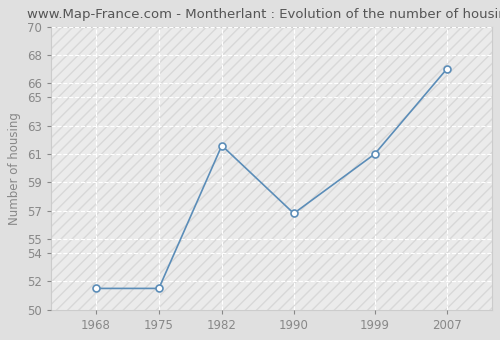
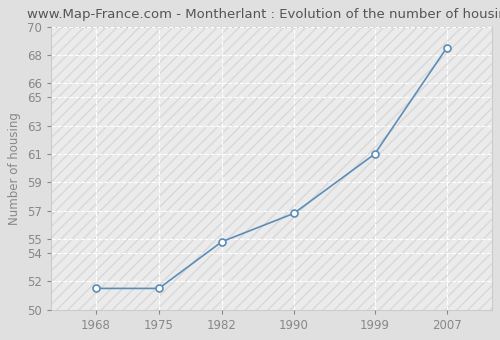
1982: 61.6 -> 54.8
2007: 67.0 -> 68.5
